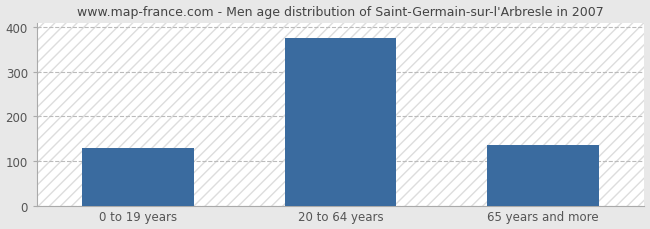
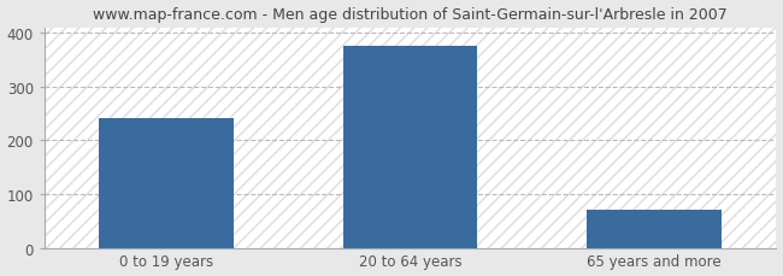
0 to 19 years: 130 -> 242
65 years and more: 135 -> 70
